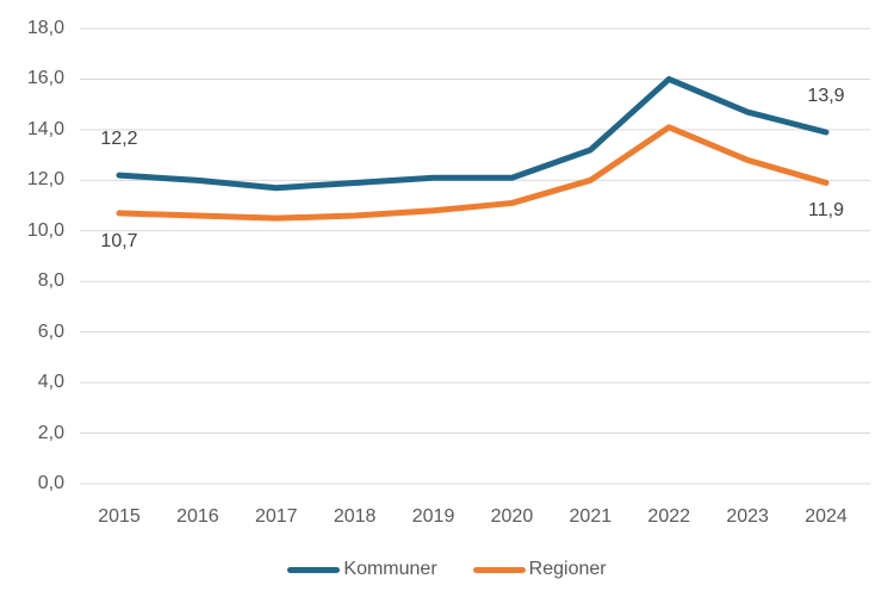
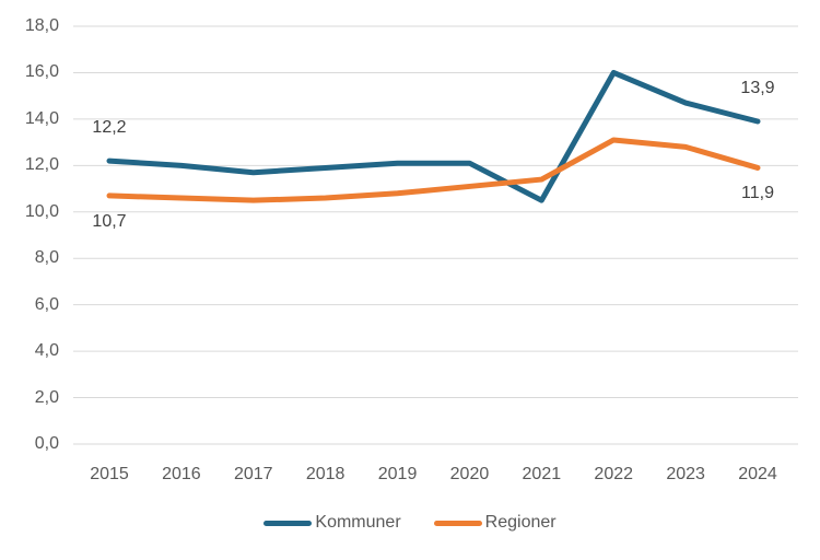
Kommuner/2021: 13,2 -> 10,5
Regioner/2021: 12,0 -> 11,4
Regioner/2022: 14,1 -> 13,1
